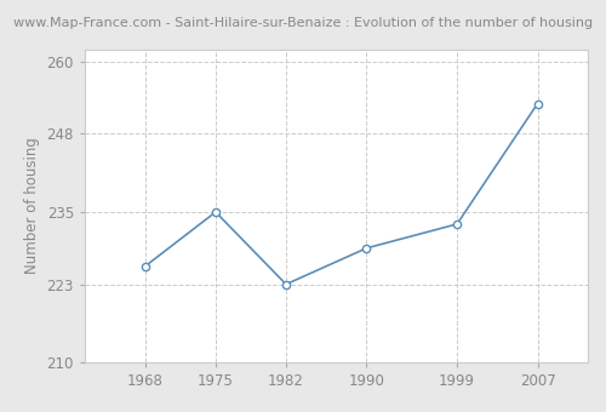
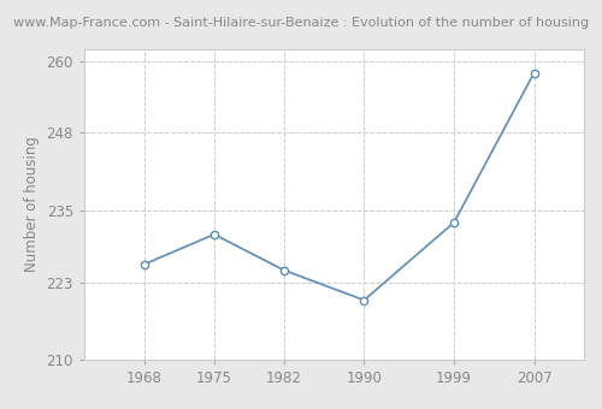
1975: 235 -> 231
1982: 223 -> 225
1990: 229 -> 220
2007: 253 -> 258
